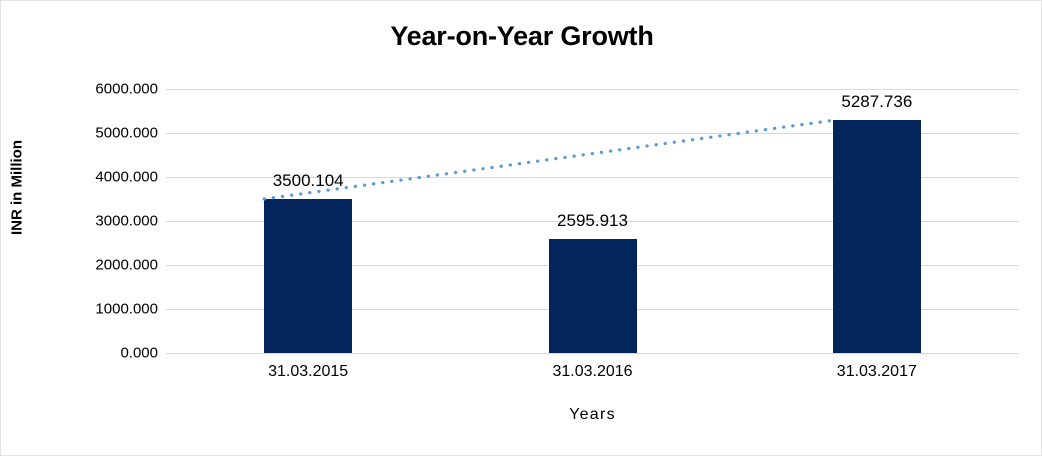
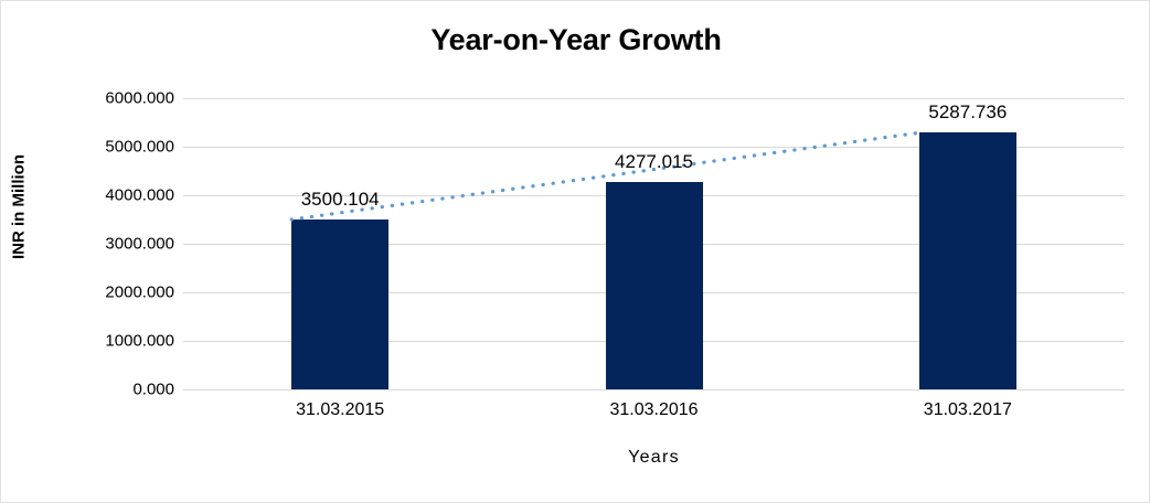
31.03.2016: 2595.913 -> 4277.015
